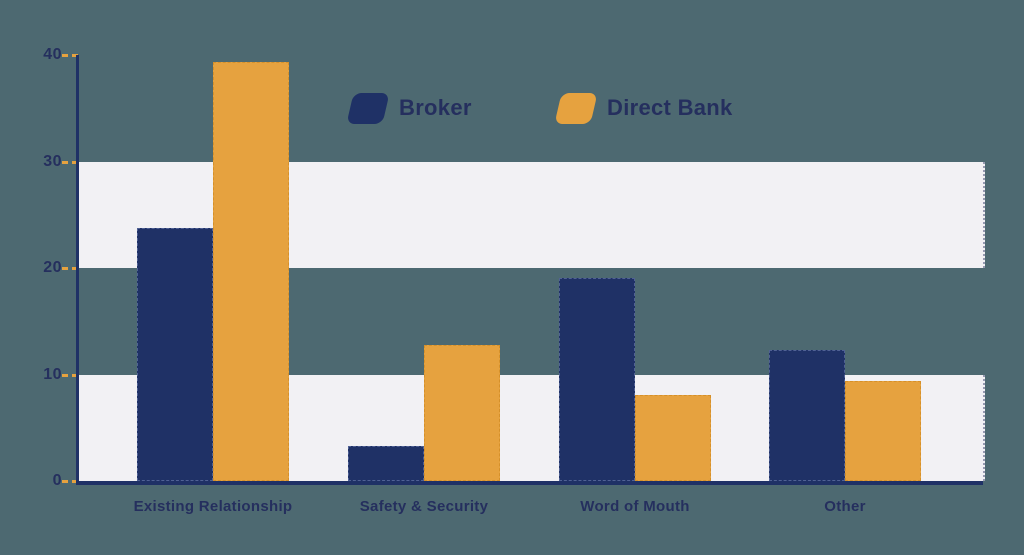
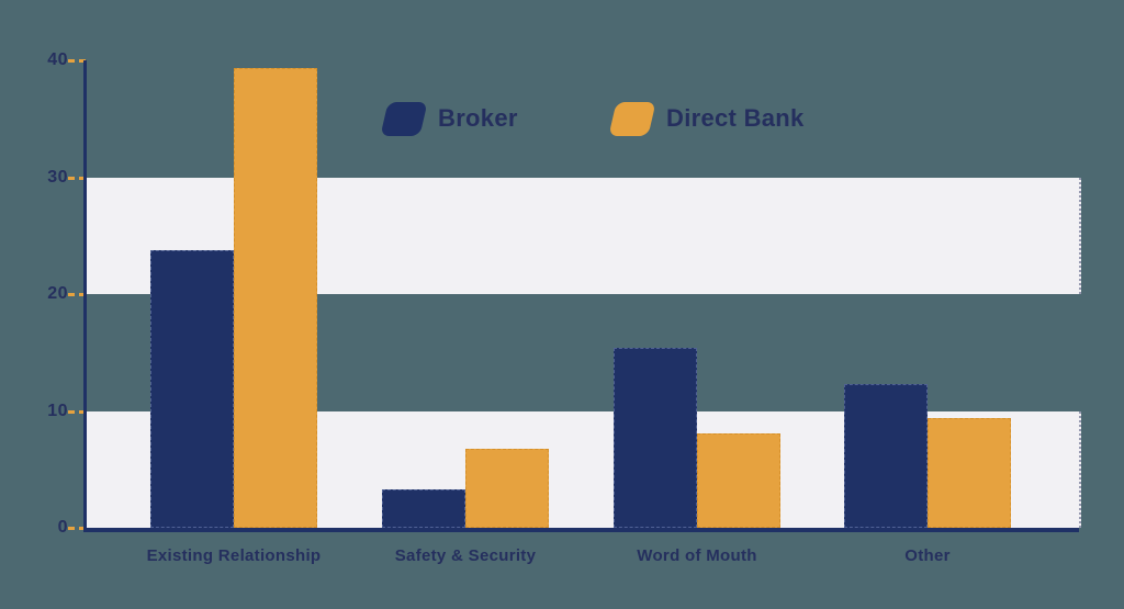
Direct Bank/Safety & Security: 12.8 -> 6.8
Broker/Word of Mouth: 19.1 -> 15.4
